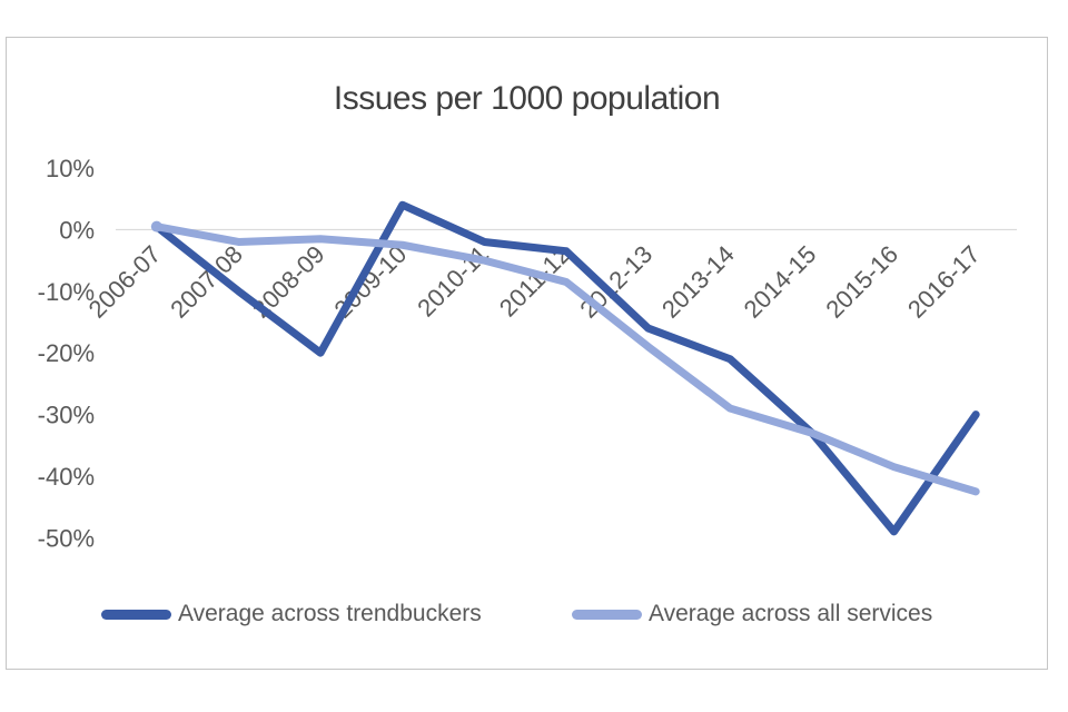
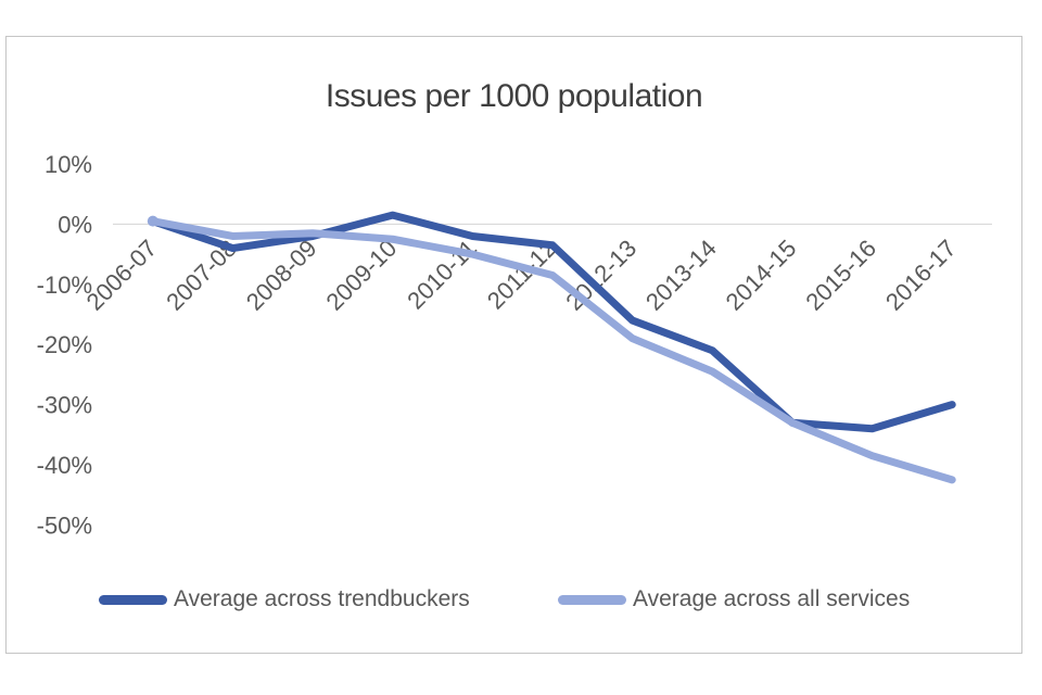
Average across trendbuckers/2007-08: -10% -> -4%
Average across trendbuckers/2008-09: -20% -> -2%
Average across trendbuckers/2009-10: 4% -> 2%
Average across all services/2013-14: -29% -> -24%
Average across trendbuckers/2015-16: -49% -> -34%
